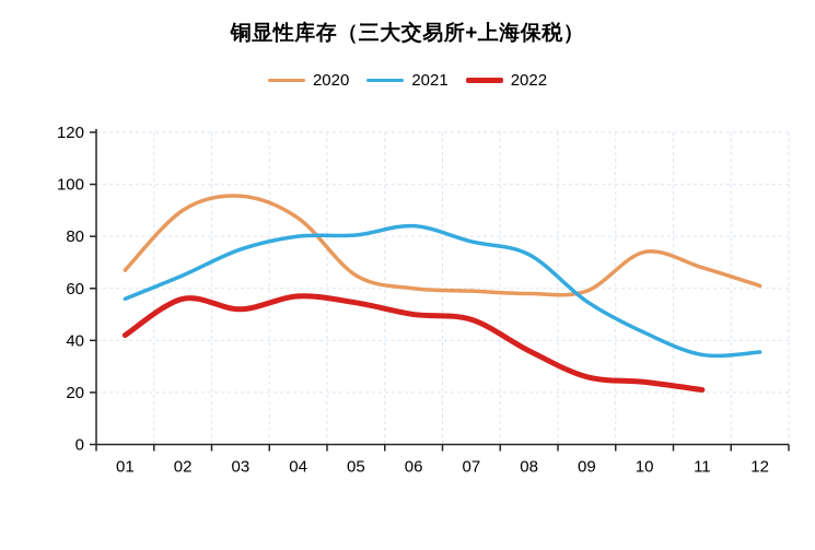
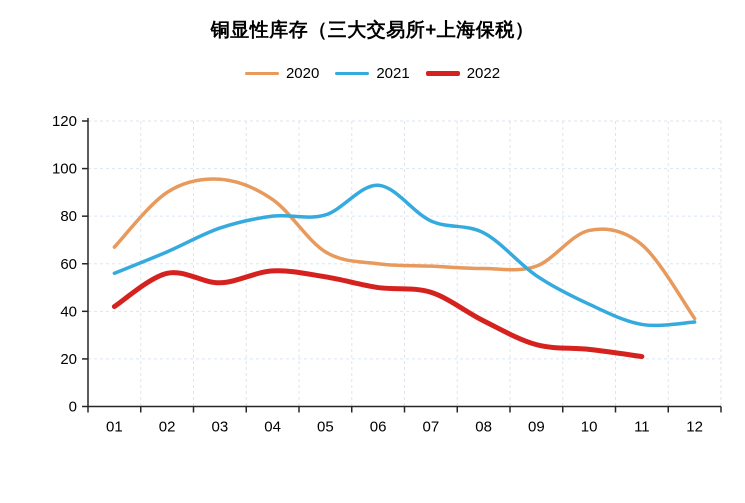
2021/06: 84 -> 93
2020/12: 61 -> 37
